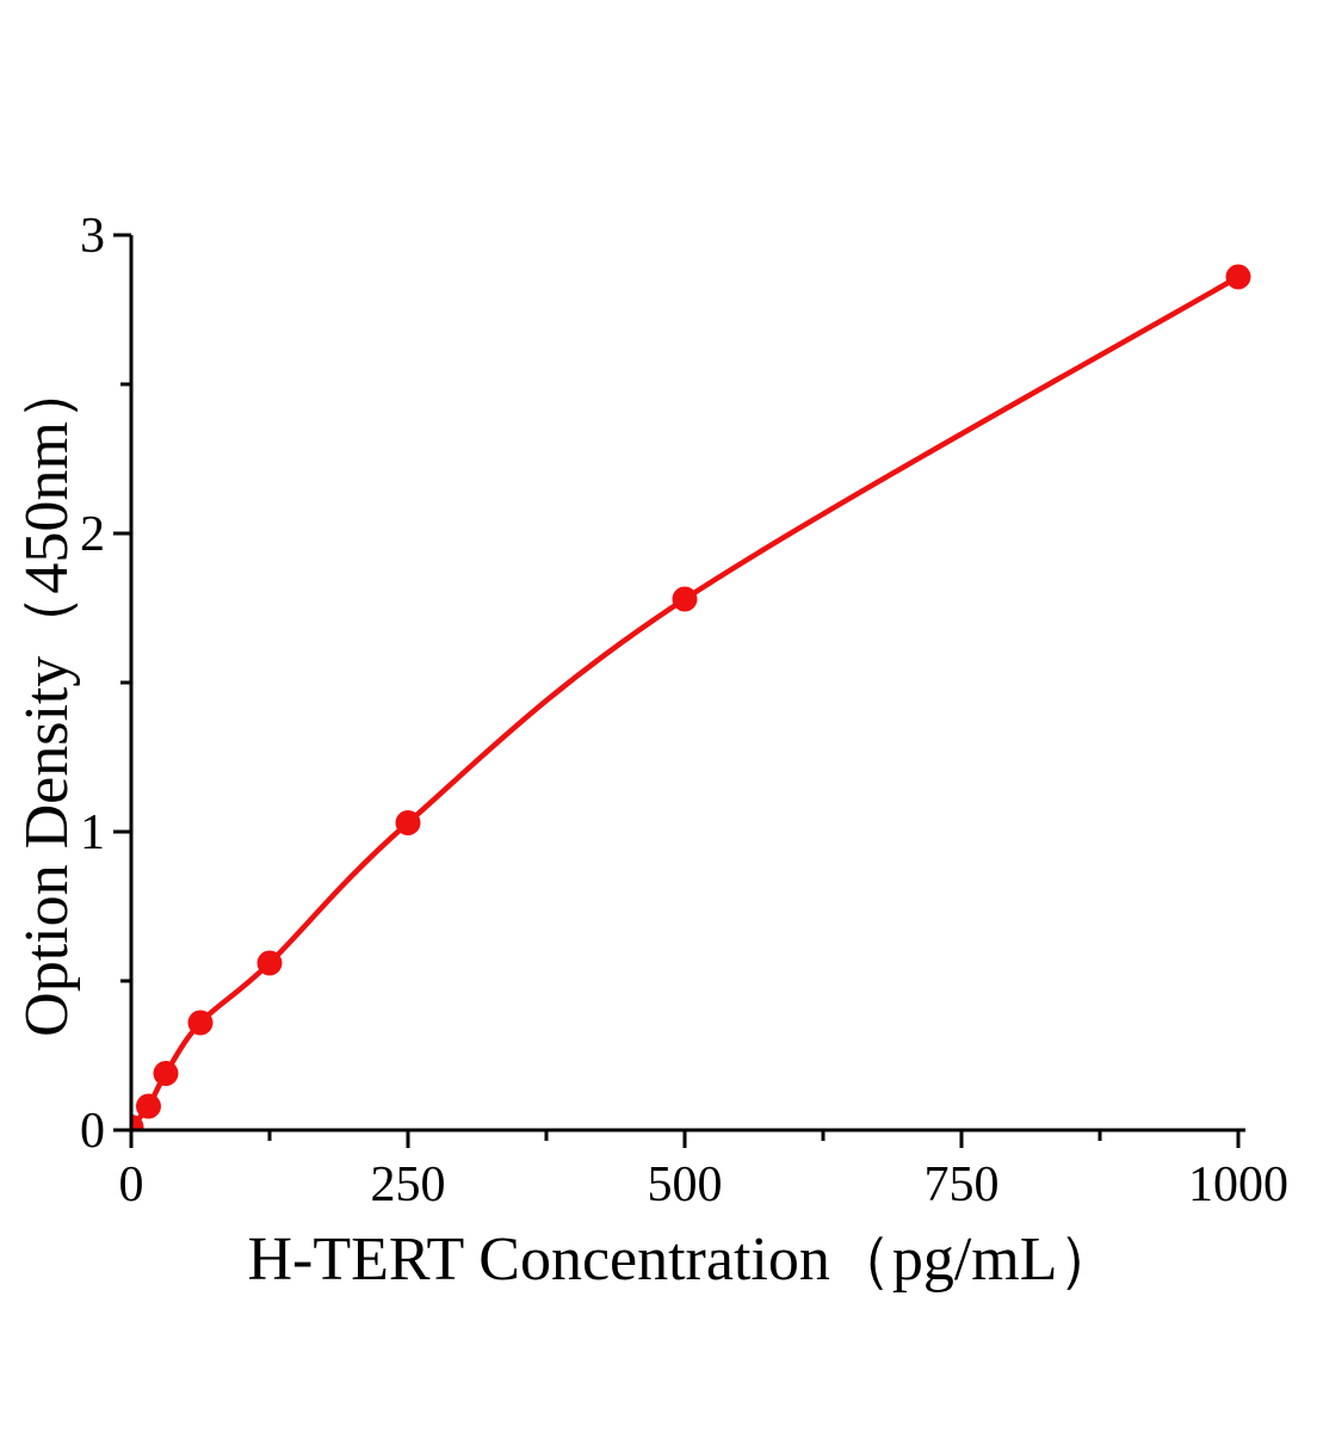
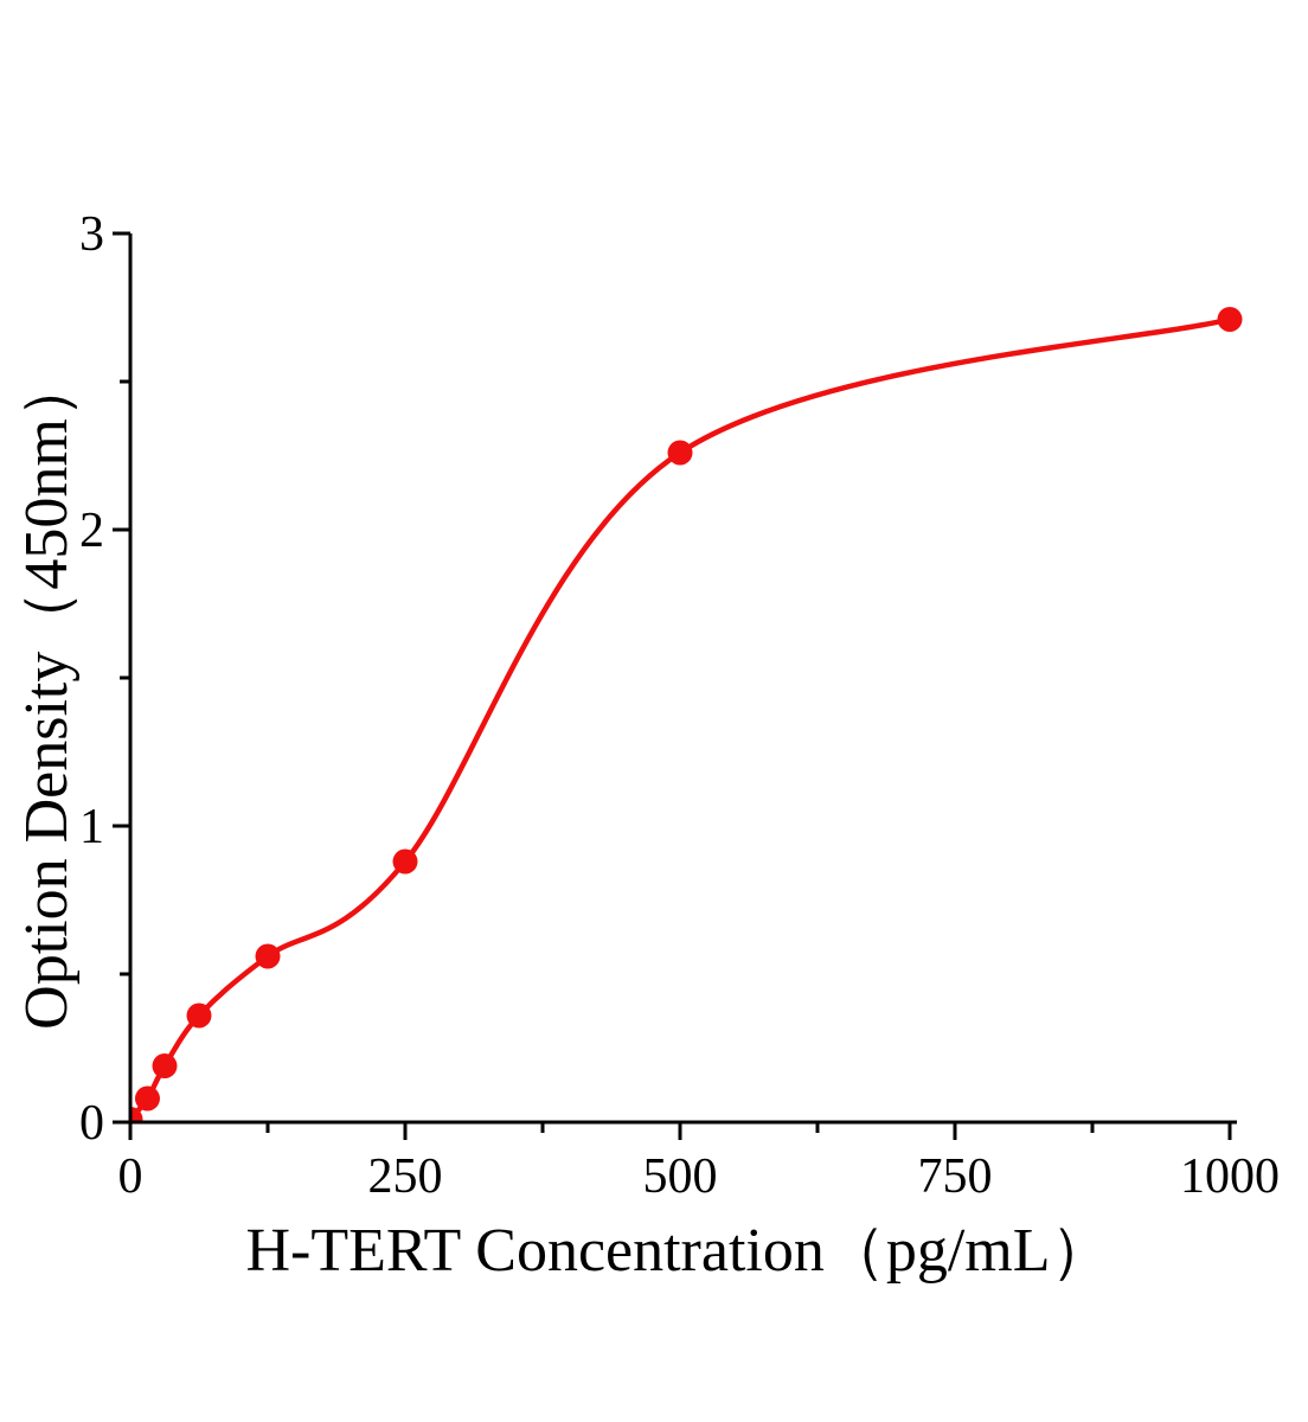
250: 1.03 -> 0.88
500: 1.78 -> 2.26
1000: 2.86 -> 2.71
